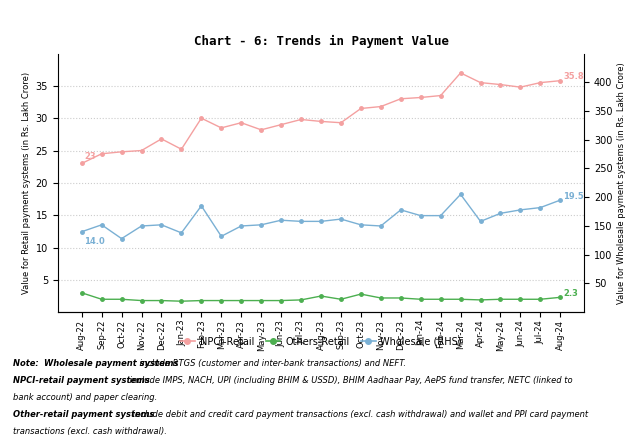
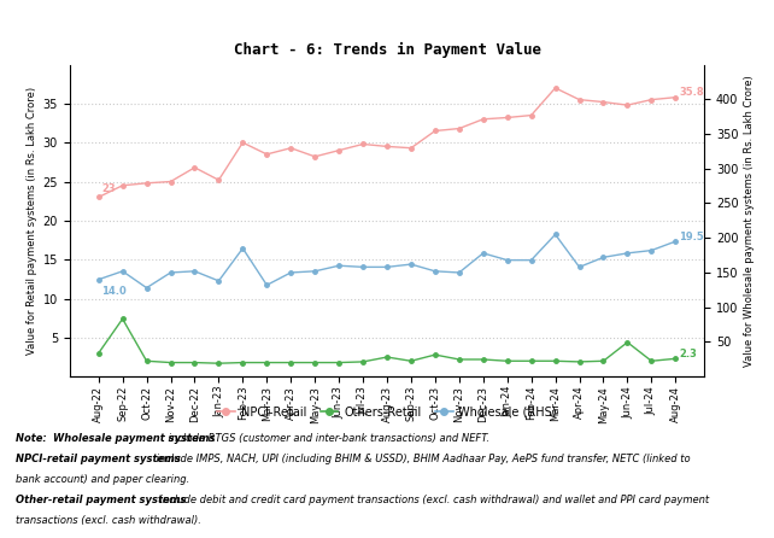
Others-Retail/Sep-22: 2.0 -> 7.4
Others-Retail/Jun-24: 2.0 -> 4.4
